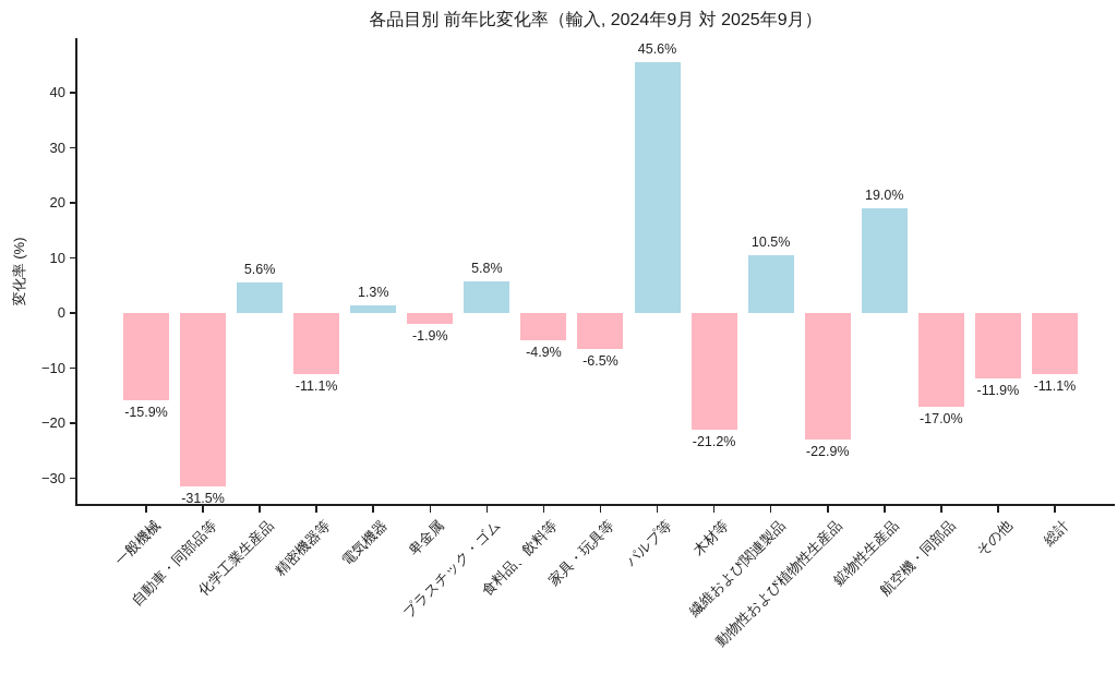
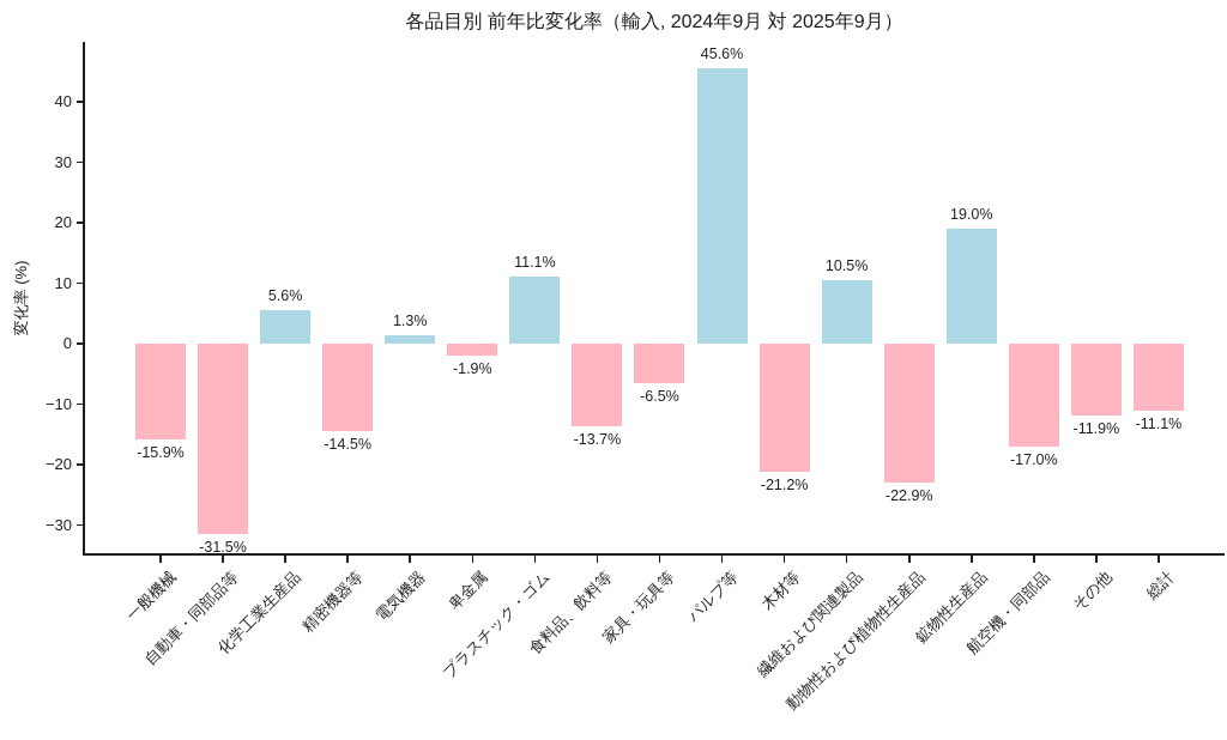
精密機器等: -11.1% -> -14.5%
プラスチック・ゴム: 5.8% -> 11.1%
食料品、飲料等: -4.9% -> -13.7%
